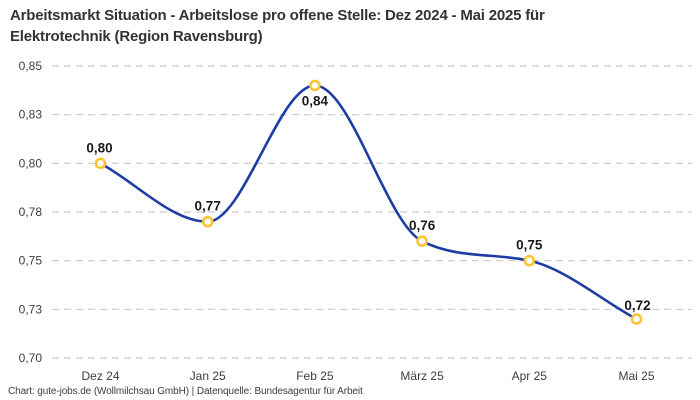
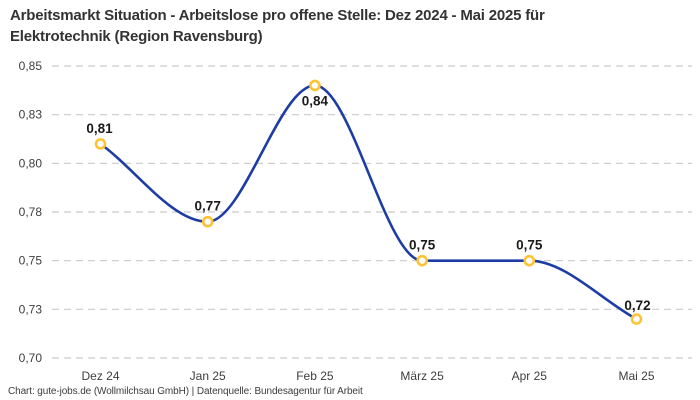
Dez 24: 0,80 -> 0,81
März 25: 0,76 -> 0,75
